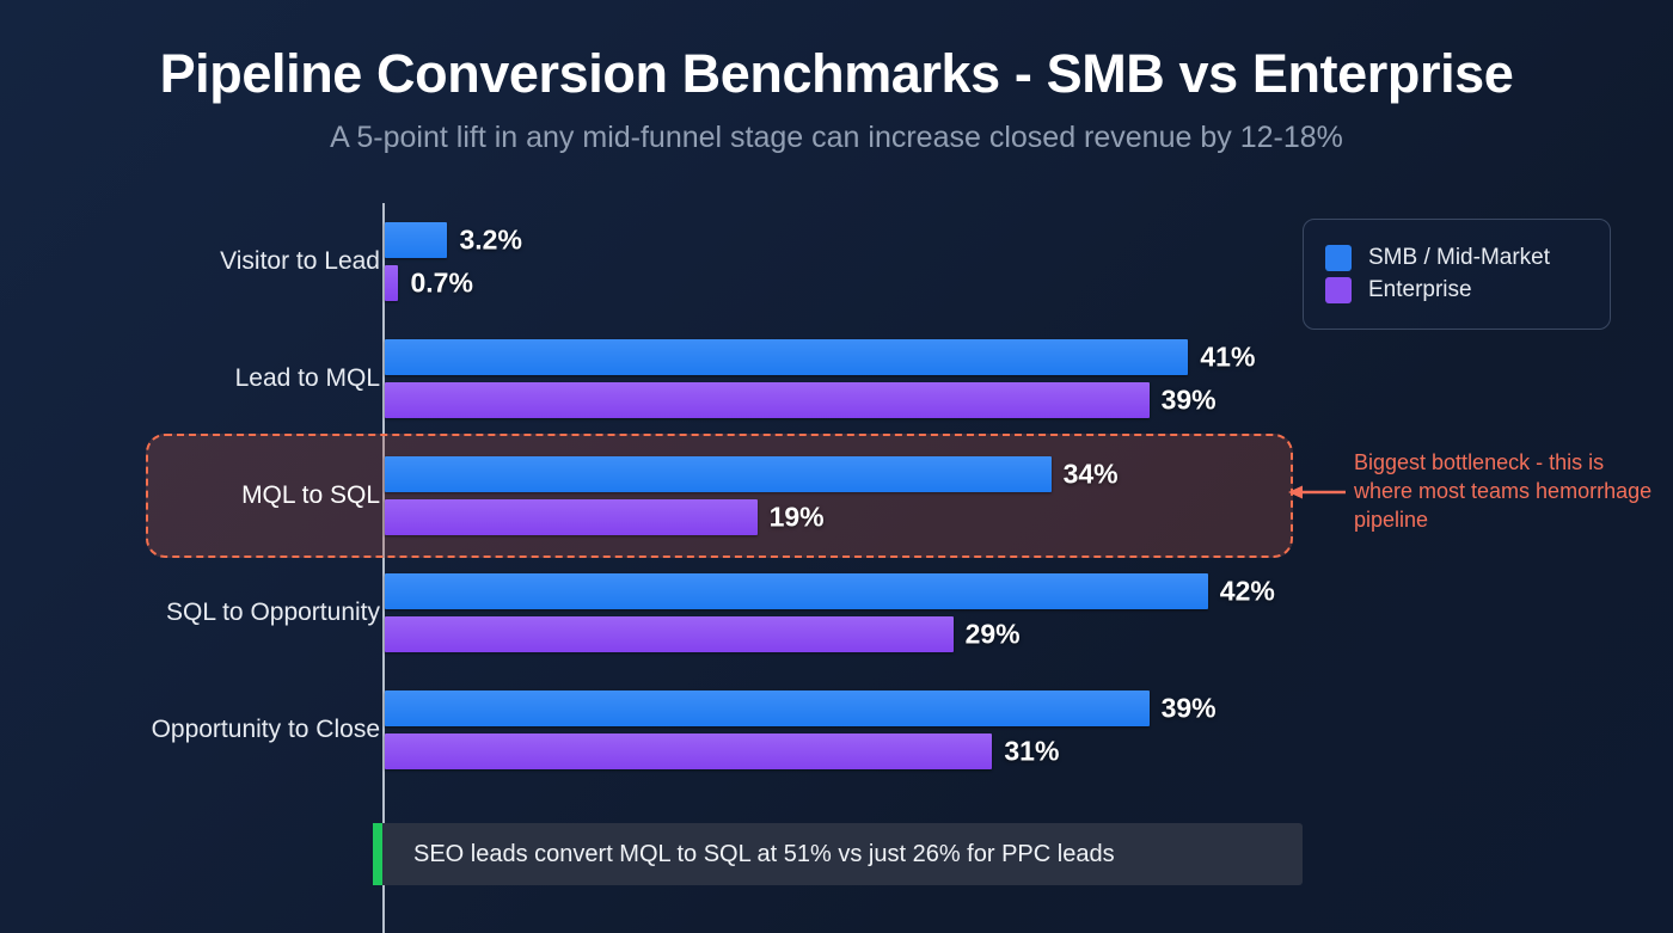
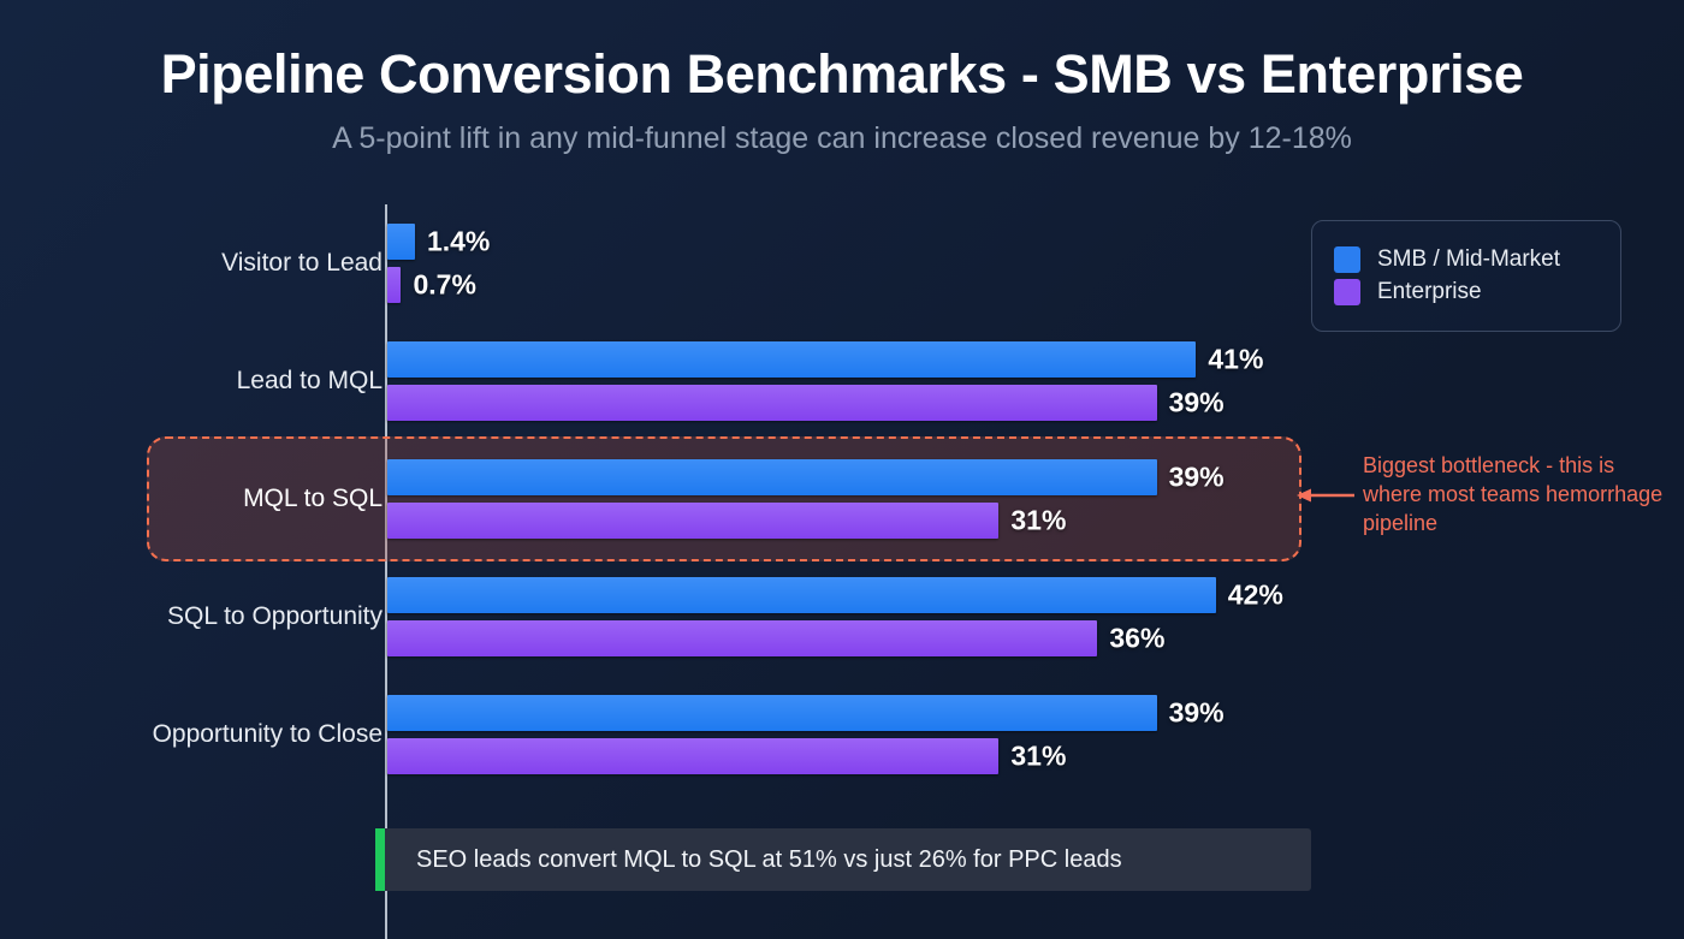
SMB / Mid-Market/Visitor to Lead: 3.2% -> 1.4%
SMB / Mid-Market/MQL to SQL: 34% -> 39%
Enterprise/MQL to SQL: 19% -> 31%
Enterprise/SQL to Opportunity: 29% -> 36%
